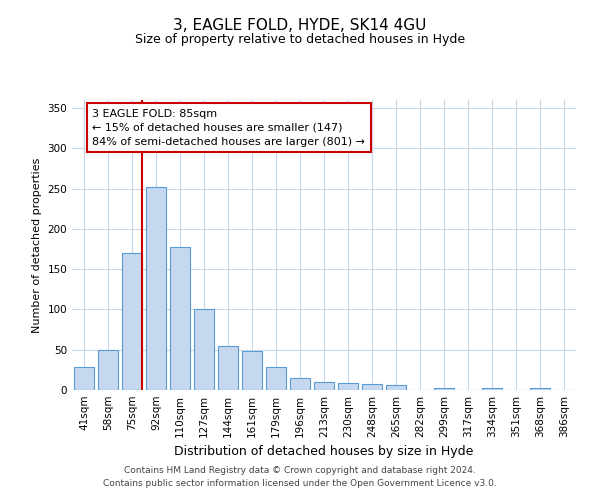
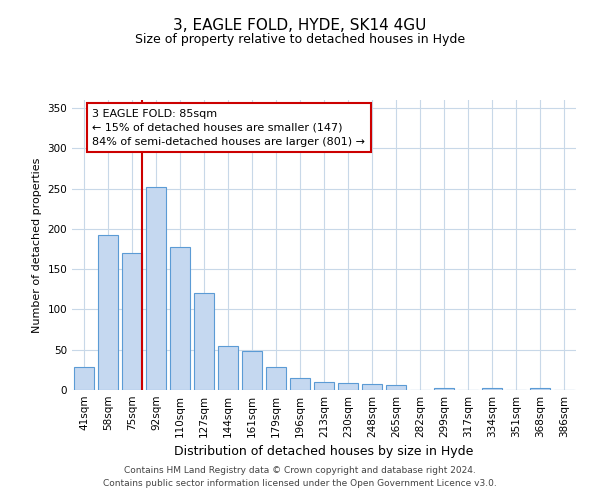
58sqm: 50 -> 192
127sqm: 101 -> 120
